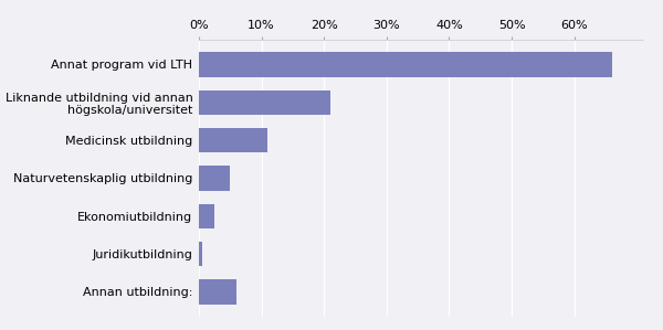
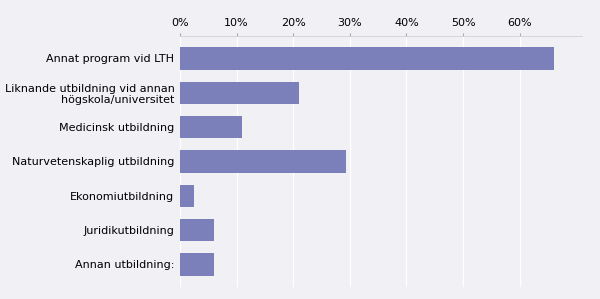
Naturvetenskaplig utbildning: 5.0% -> 29.4%
Juridikutbildning: 0.5% -> 6.0%
